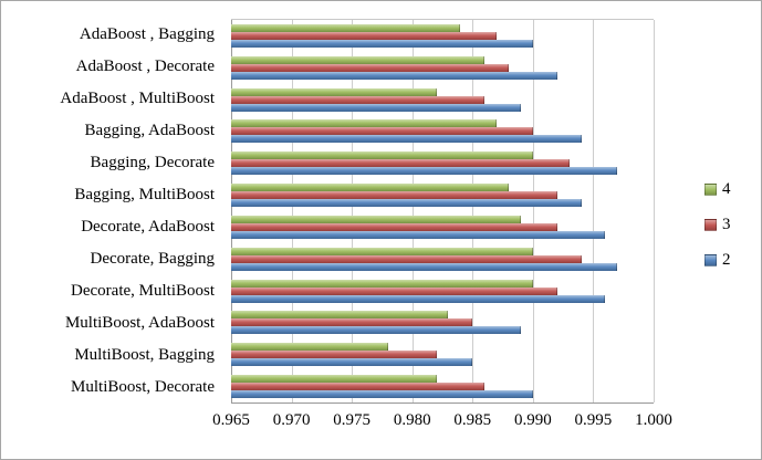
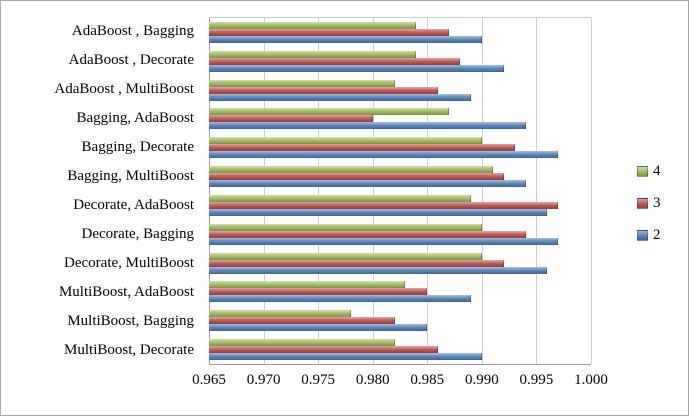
4/AdaBoost , Decorate: 0.986 -> 0.984
3/Bagging, AdaBoost: 0.990 -> 0.980
4/Bagging, MultiBoost: 0.988 -> 0.991
3/Decorate, AdaBoost: 0.992 -> 0.997
